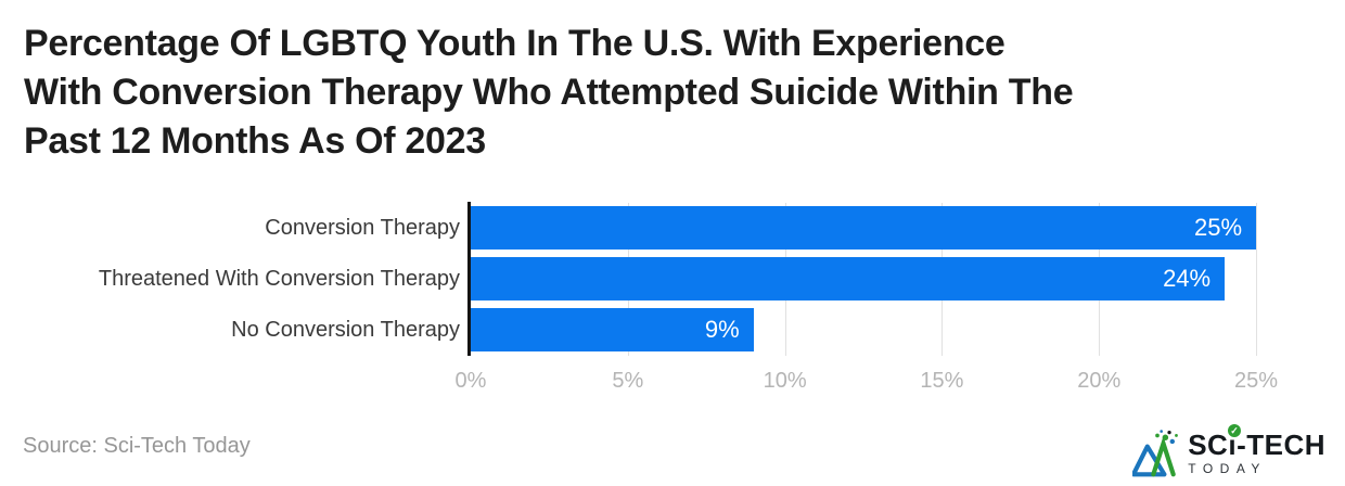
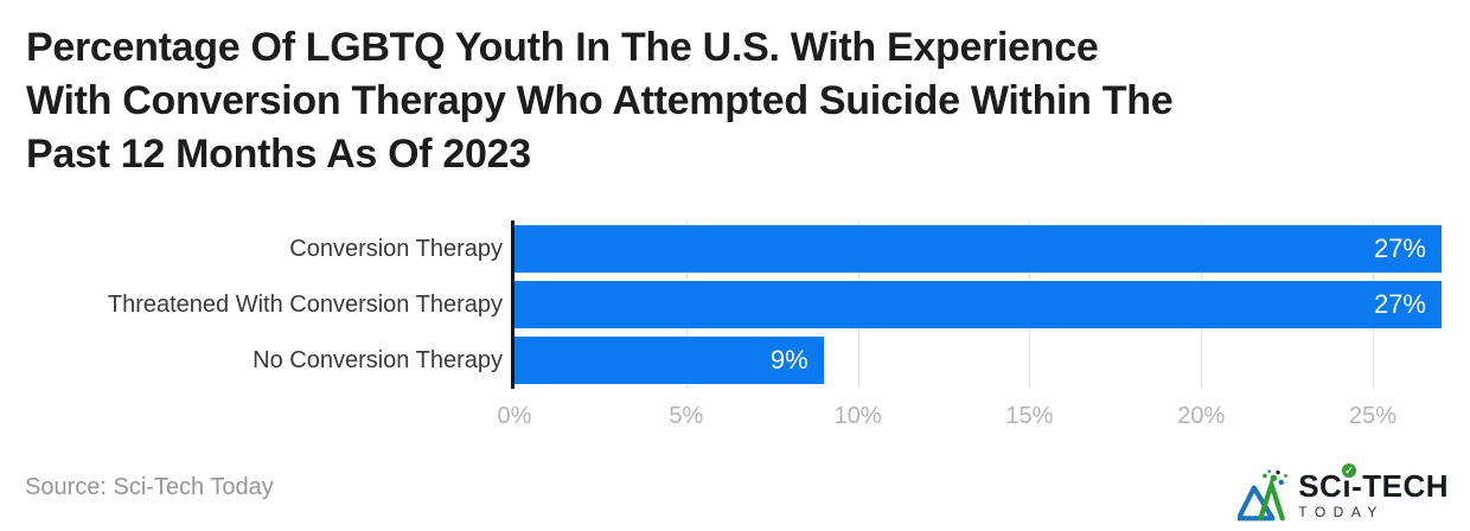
Conversion Therapy: 25% -> 27%
Threatened With Conversion Therapy: 24% -> 27%
